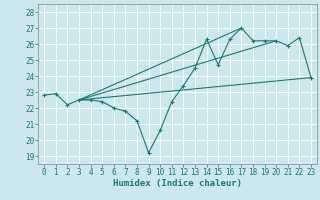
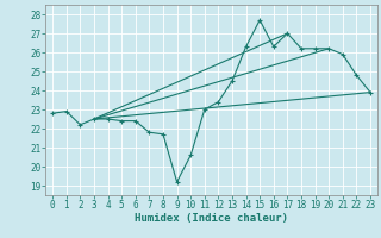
6: 22.0 -> 22.4
8: 21.2 -> 21.7
11: 22.4 -> 23.0
15: 24.7 -> 27.7
22: 26.4 -> 24.8
